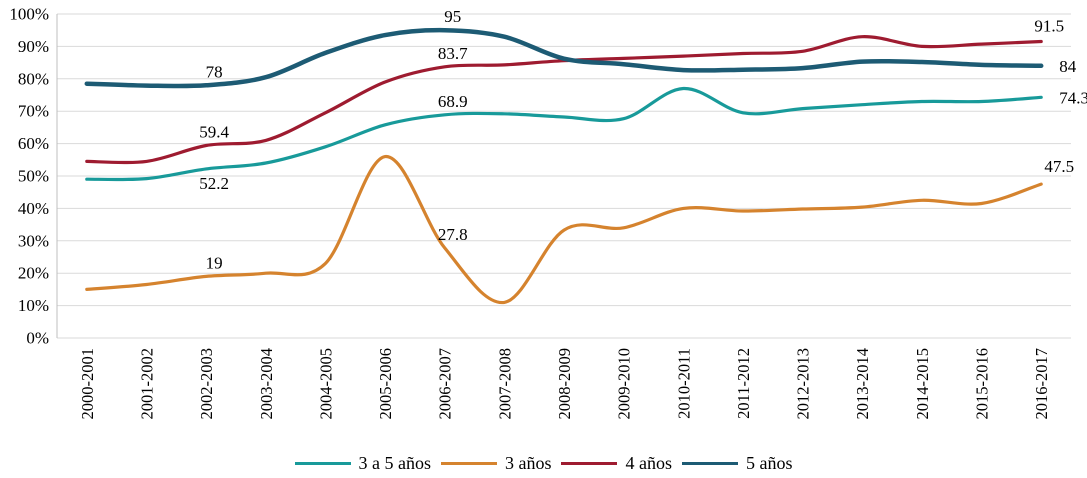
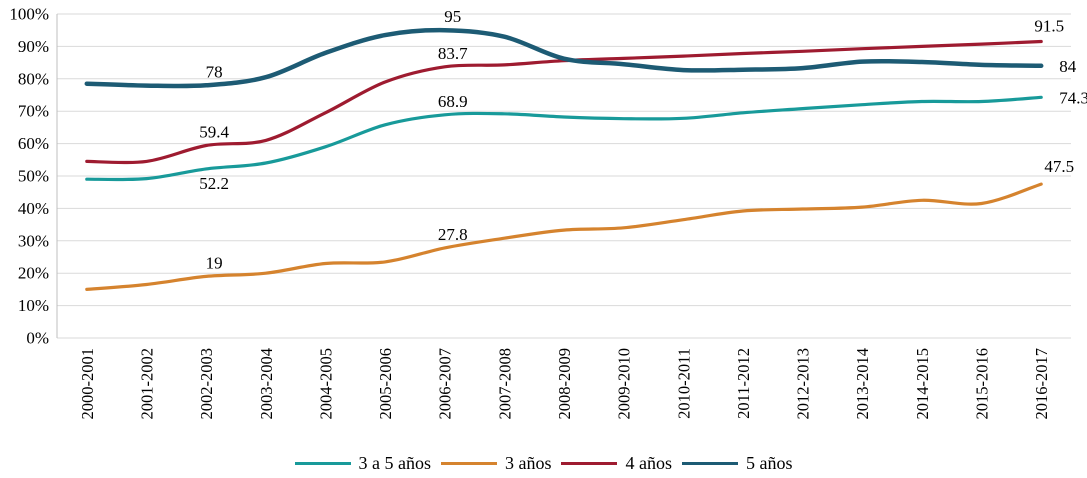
3 años/2005-2006: 56% -> 24%
3 años/2007-2008: 11% -> 31%
3 a 5 años/2010-2011: 77% -> 68%
3 años/2010-2011: 40% -> 36%
4 años/2013-2014: 93% -> 89%
